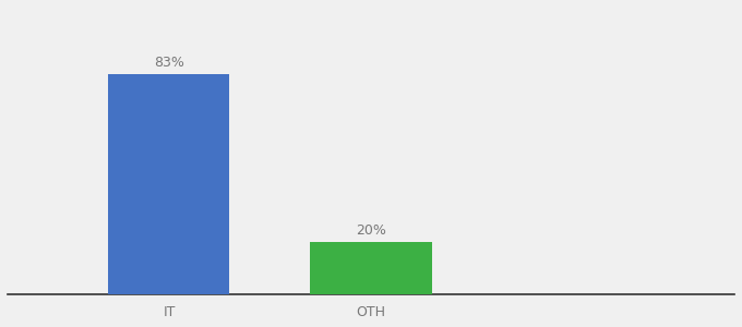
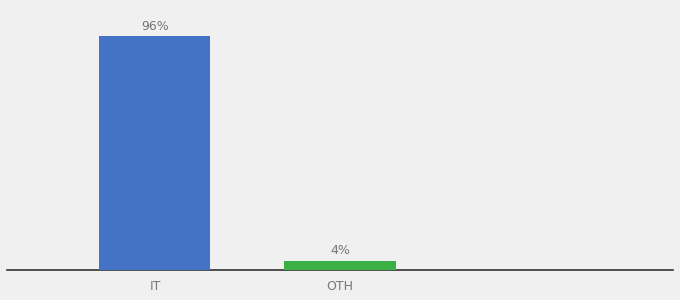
IT: 83% -> 96%
OTH: 20% -> 4%
